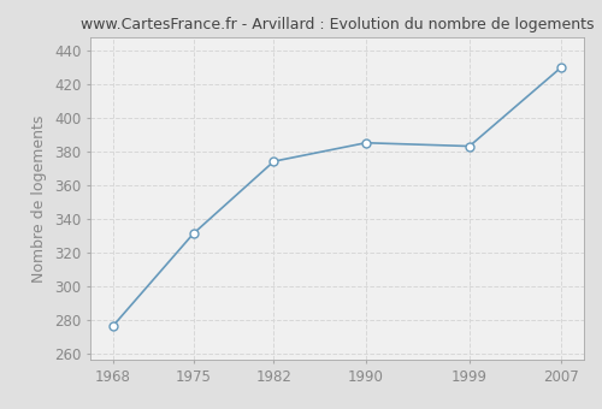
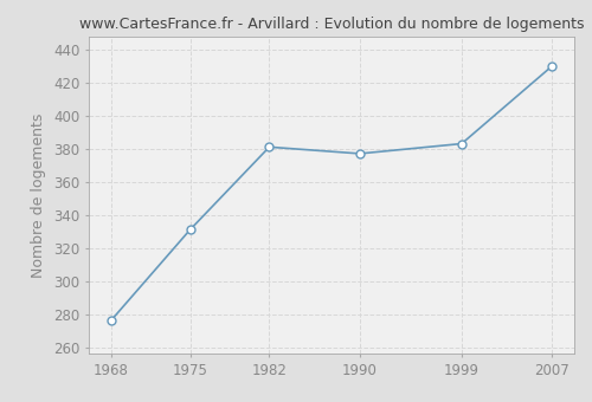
1982: 374 -> 381
1990: 385 -> 377
